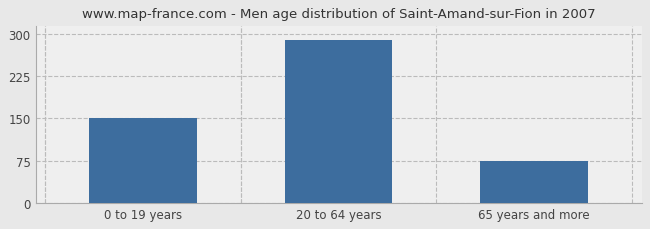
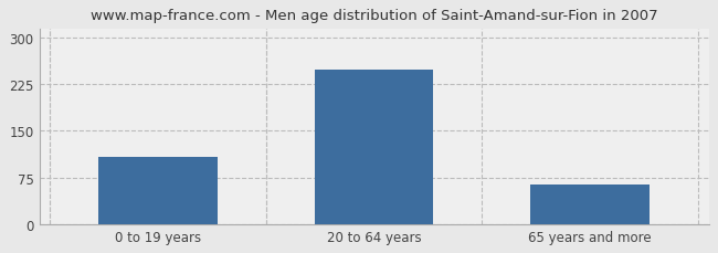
0 to 19 years: 150 -> 108
20 to 64 years: 290 -> 248
65 years and more: 75 -> 64
